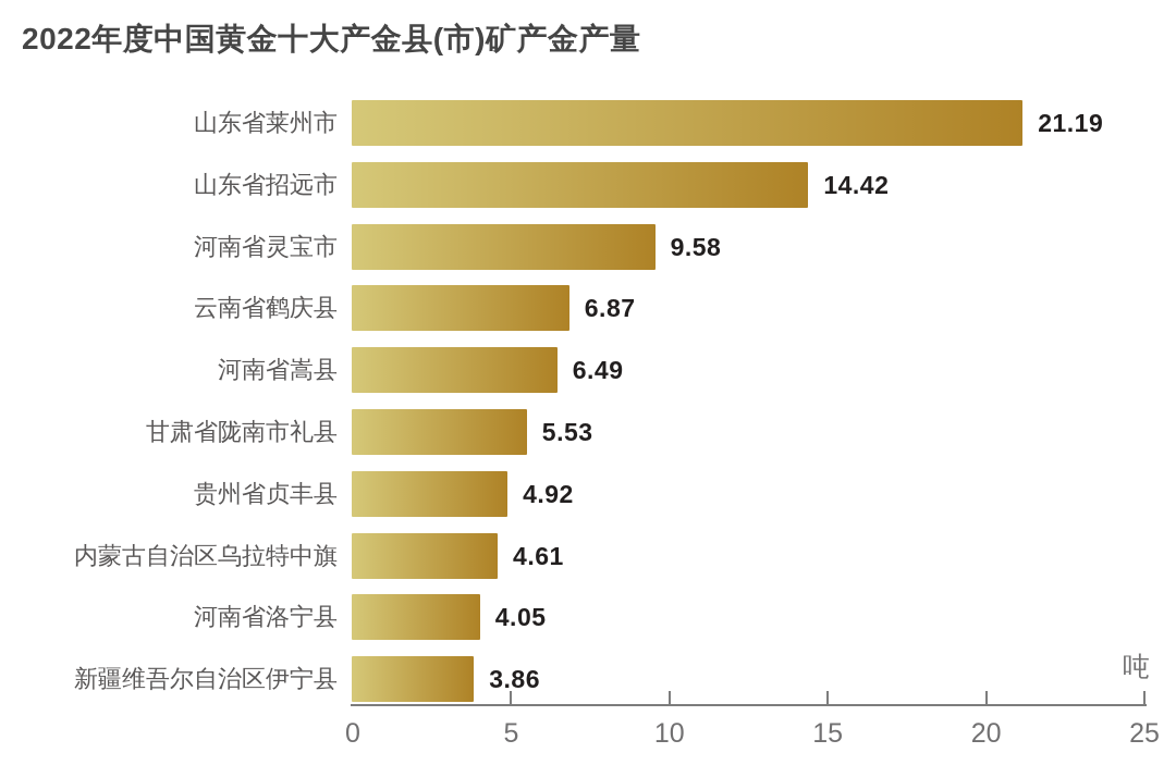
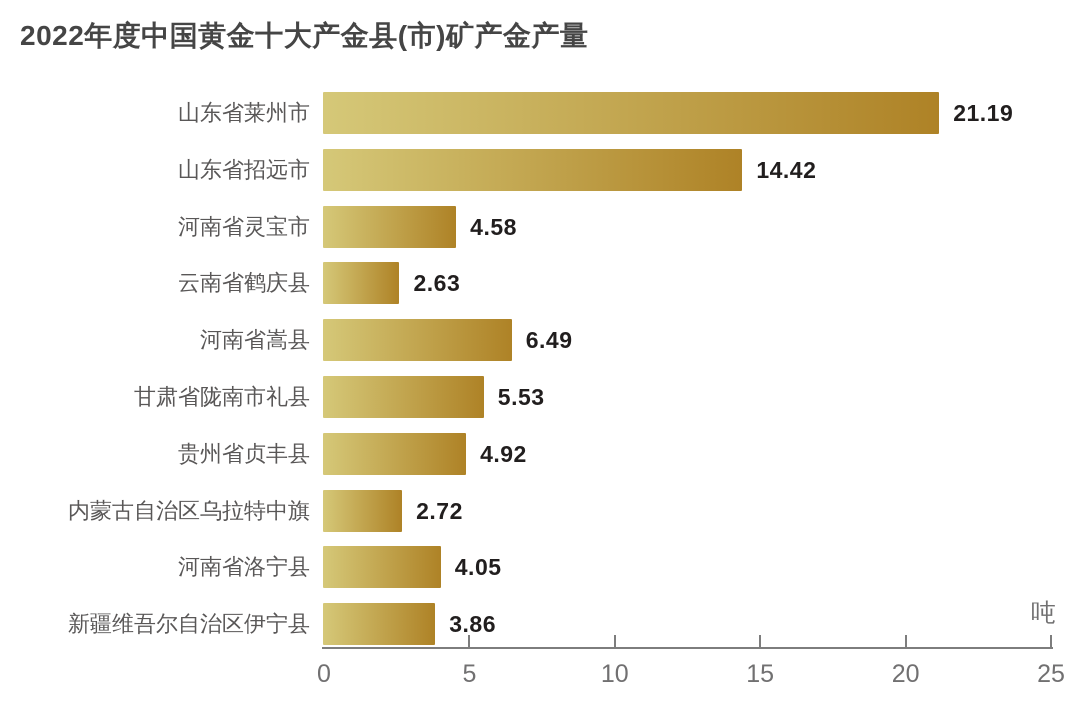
河南省灵宝市: 9.58 -> 4.58
云南省鹤庆县: 6.87 -> 2.63
内蒙古自治区乌拉特中旗: 4.61 -> 2.72
